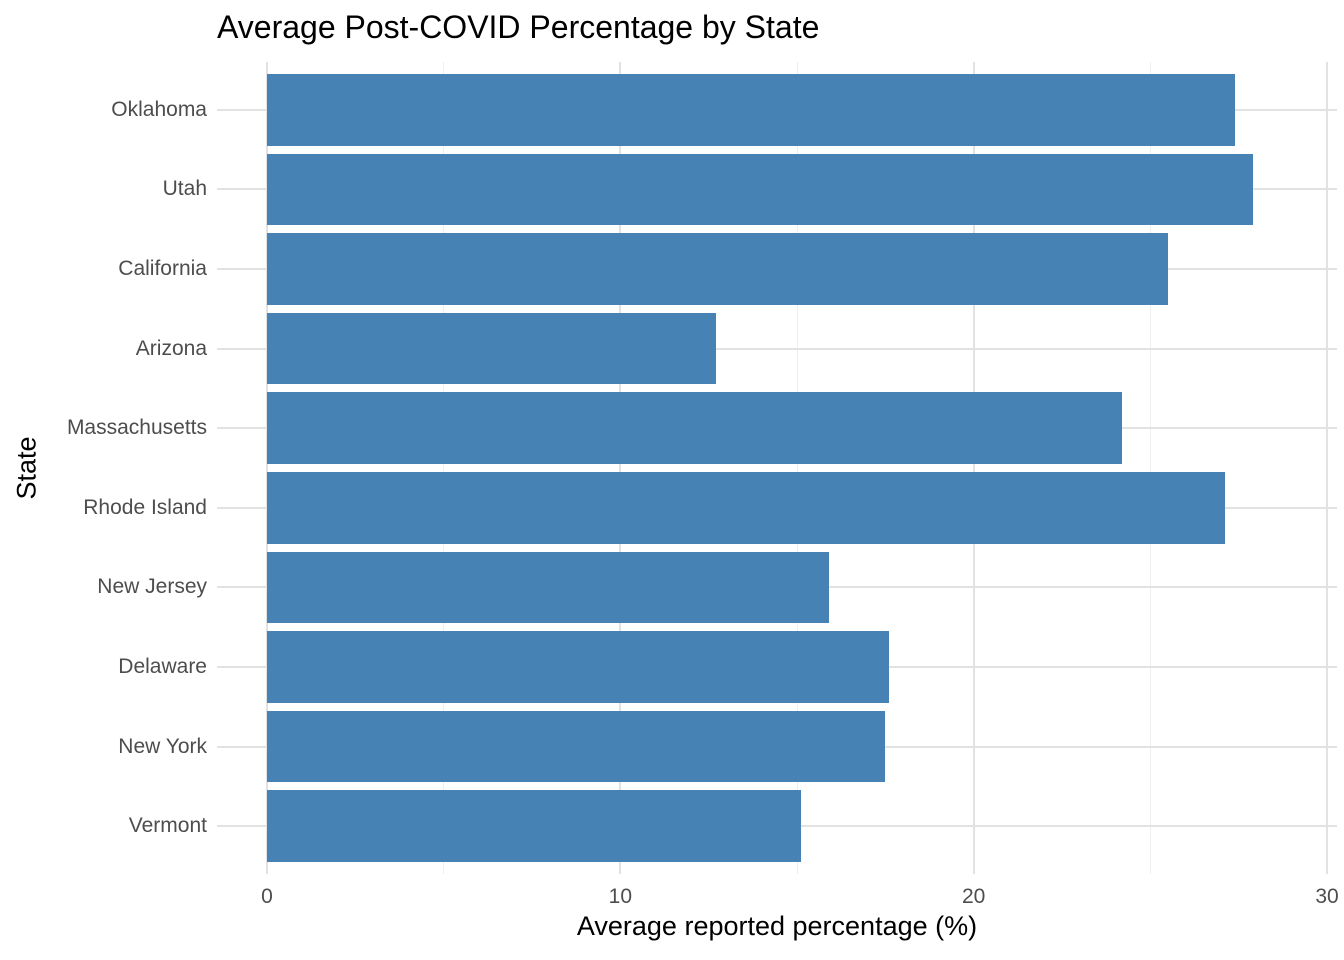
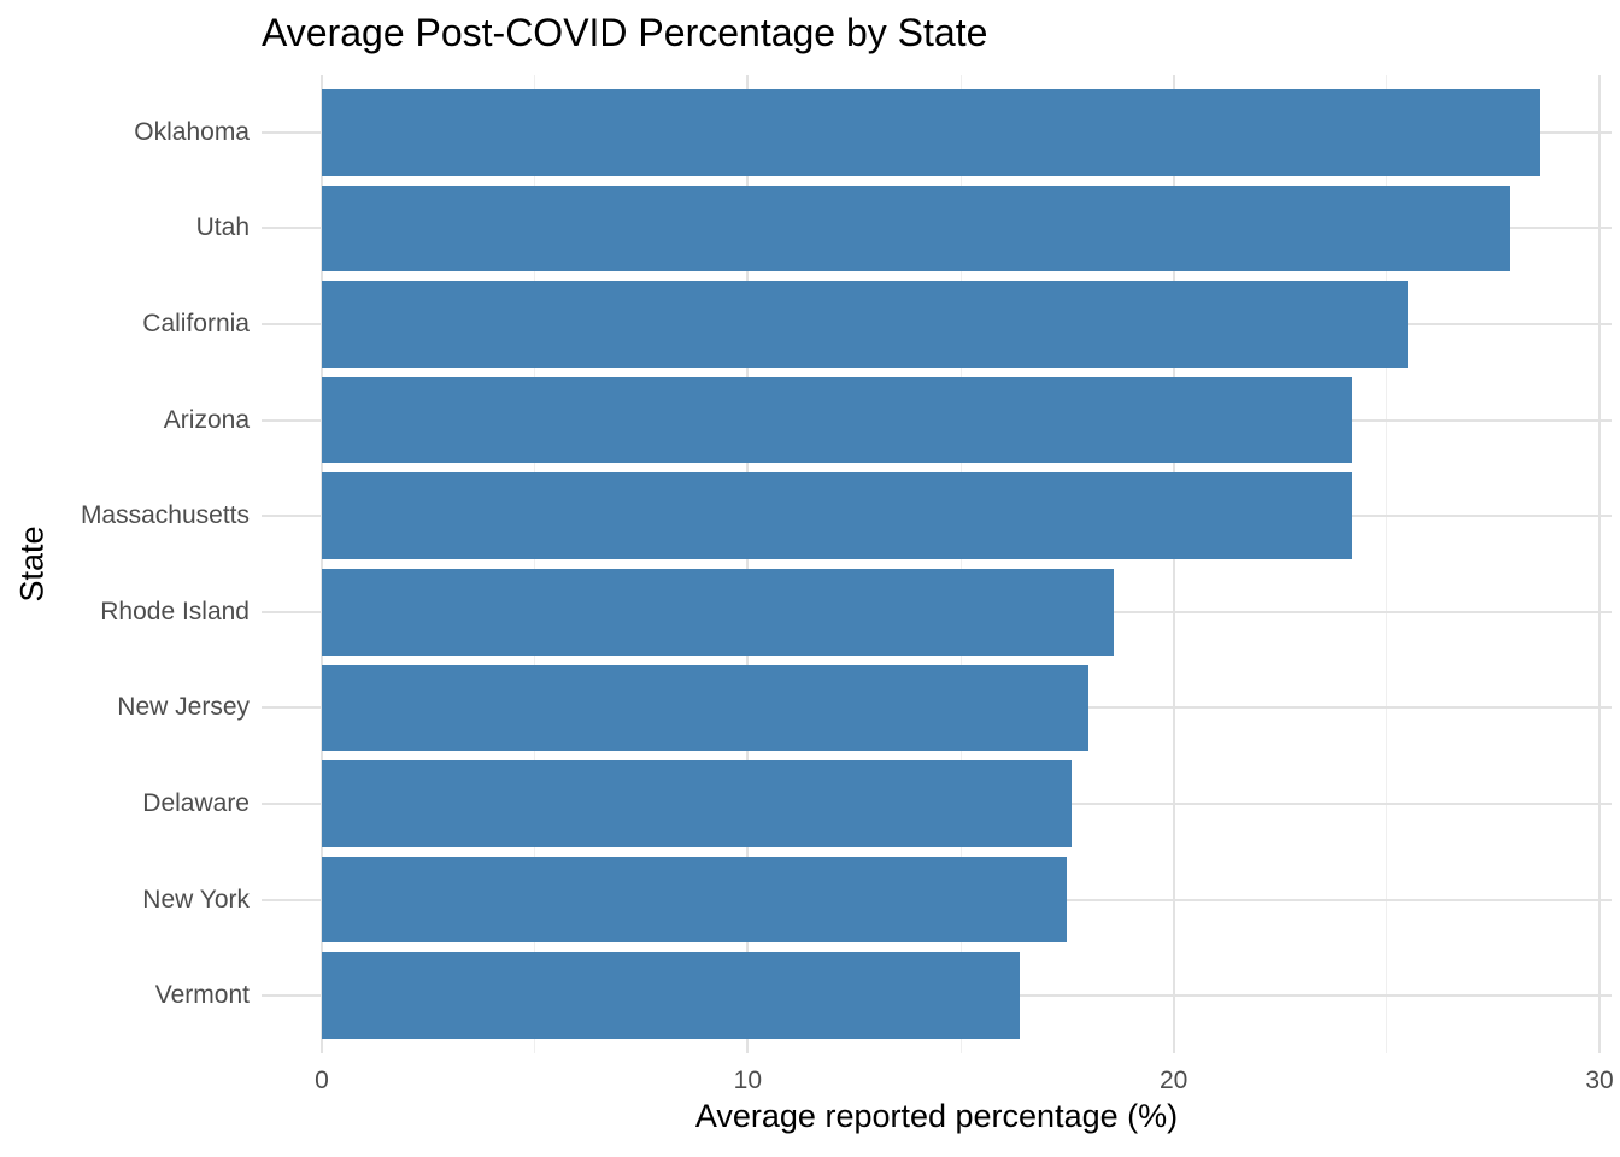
Oklahoma: 27.4 -> 28.6
Arizona: 12.7 -> 24.2
Rhode Island: 27.1 -> 18.6
New Jersey: 15.9 -> 18.0
Vermont: 15.1 -> 16.4
